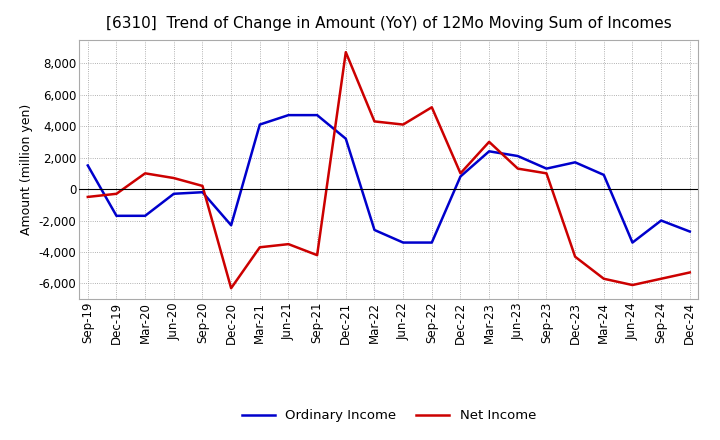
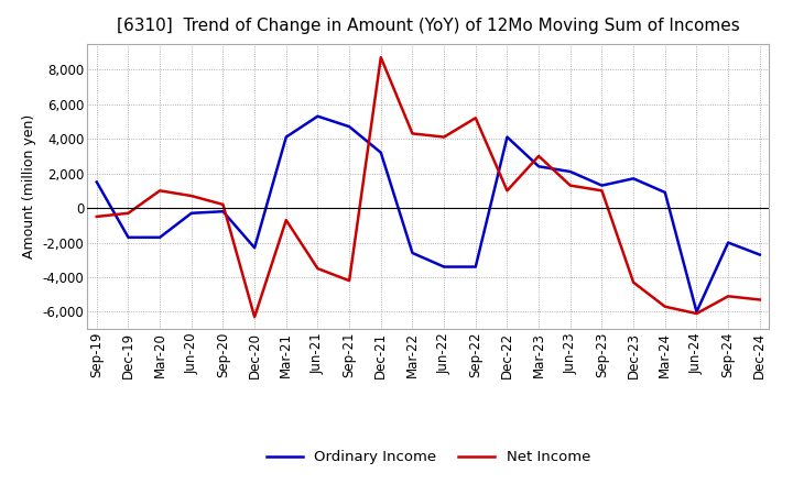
Net Income/Mar-21: -3,700 -> -700
Ordinary Income/Jun-21: 4,700 -> 5,300
Ordinary Income/Dec-22: 800 -> 4,100
Ordinary Income/Jun-24: -3,400 -> -6,000
Net Income/Sep-24: -5,700 -> -5,100
